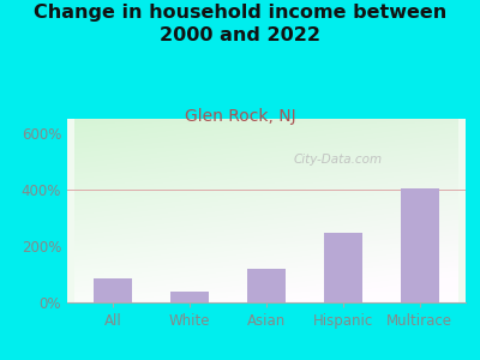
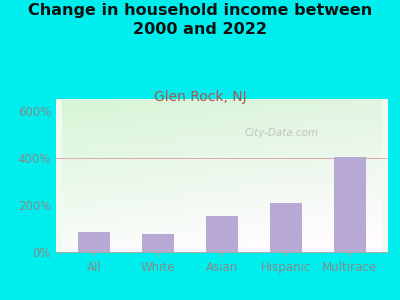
White: 40% -> 75%
Asian: 120% -> 155%
Hispanic: 245% -> 210%
